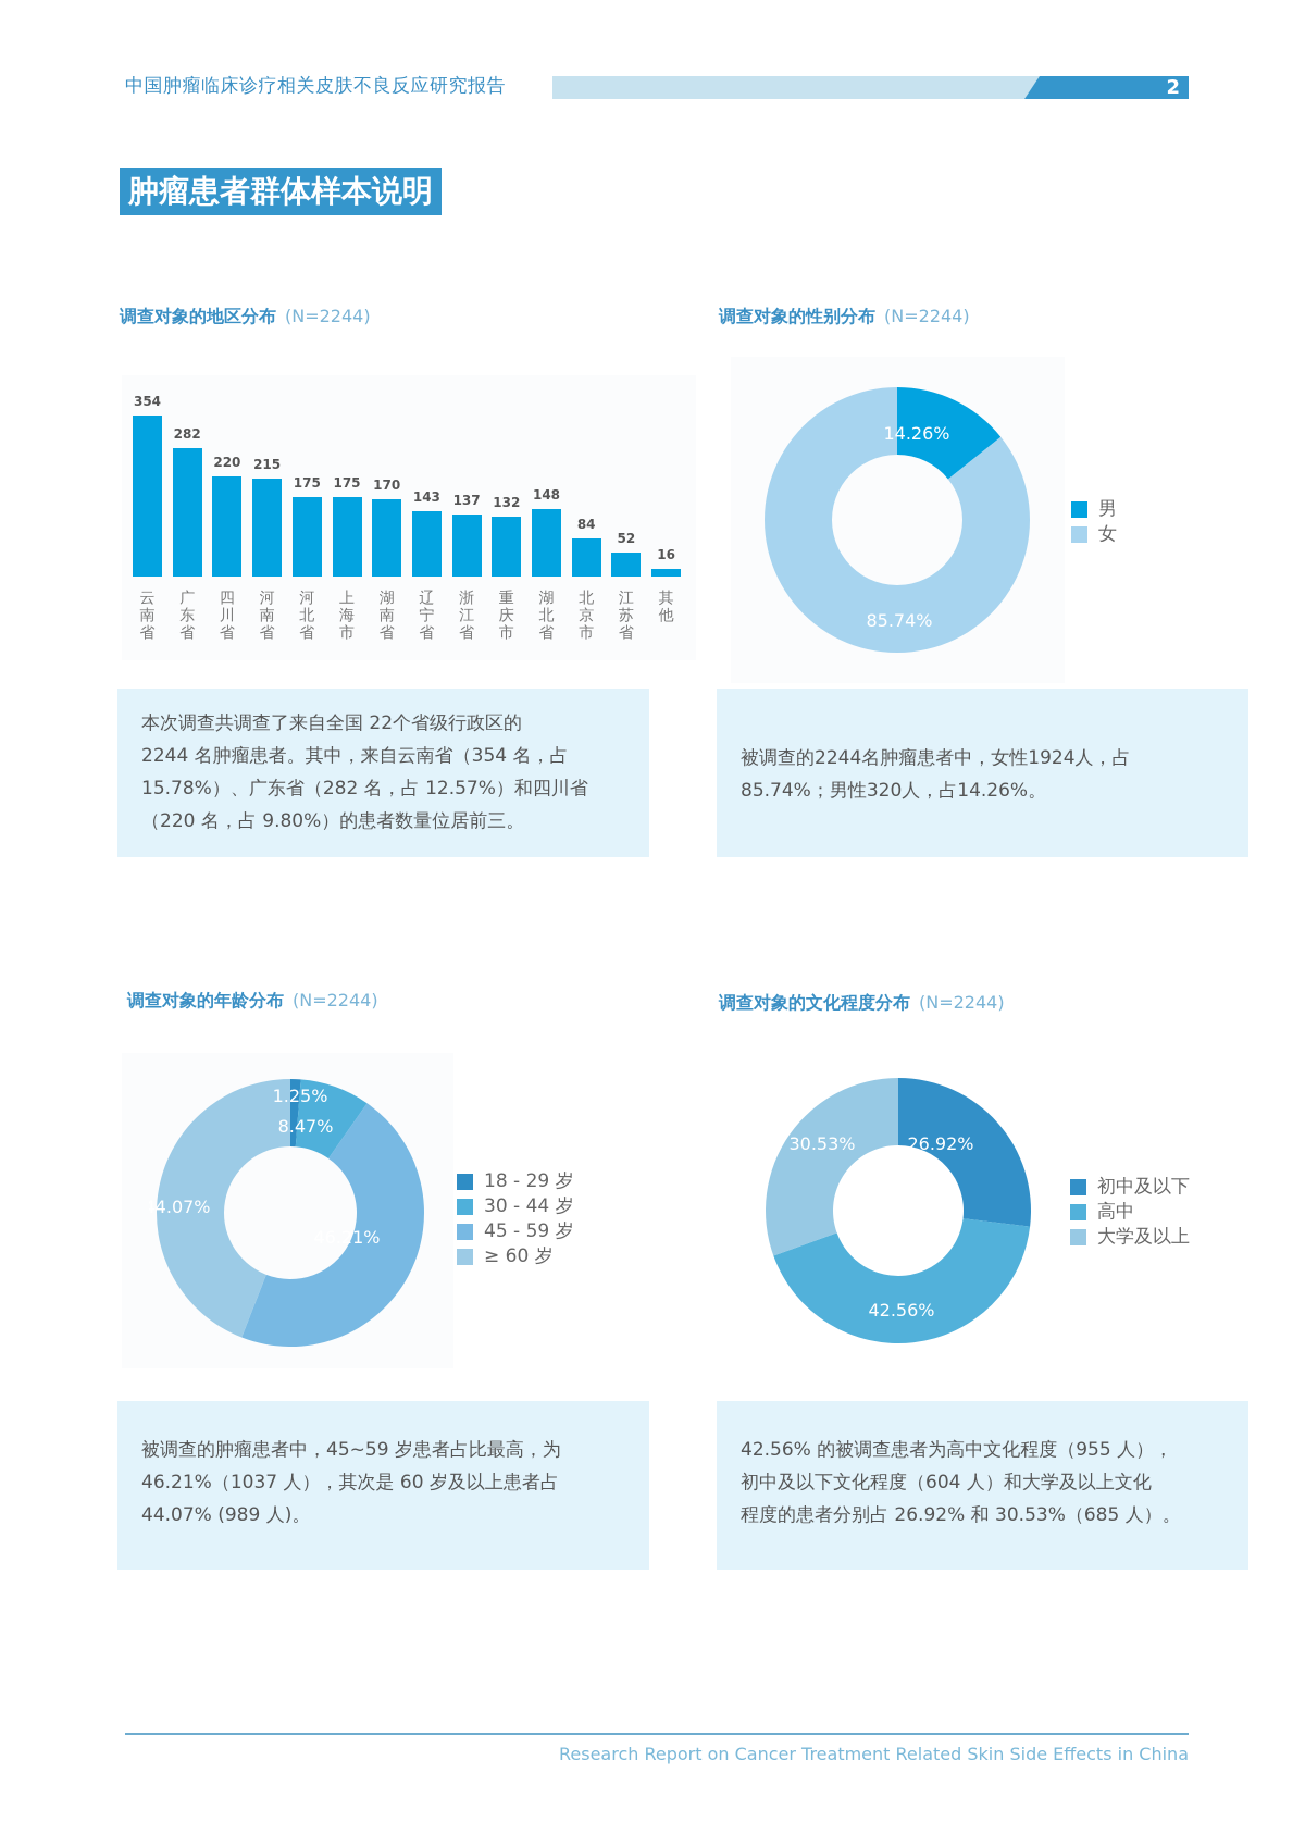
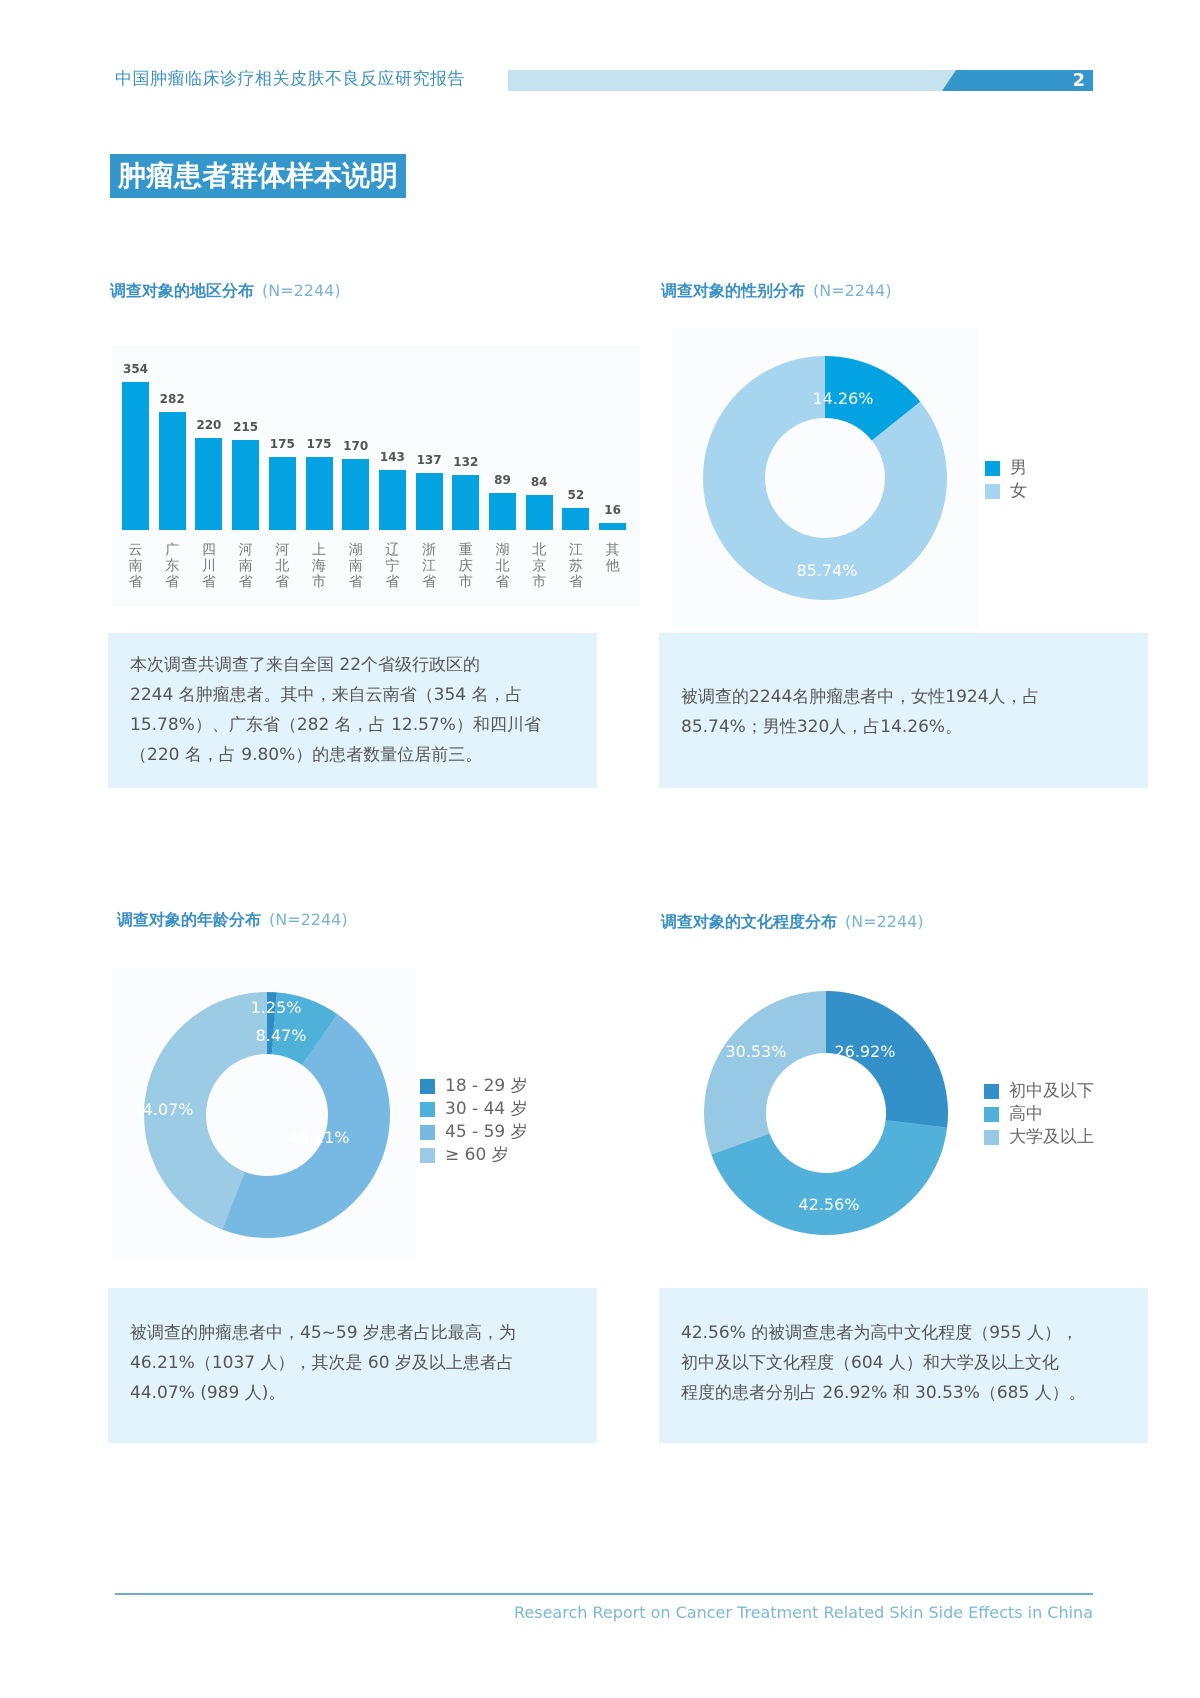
调查对象的地区分布 (N=2244)/湖北省: 148 -> 89
